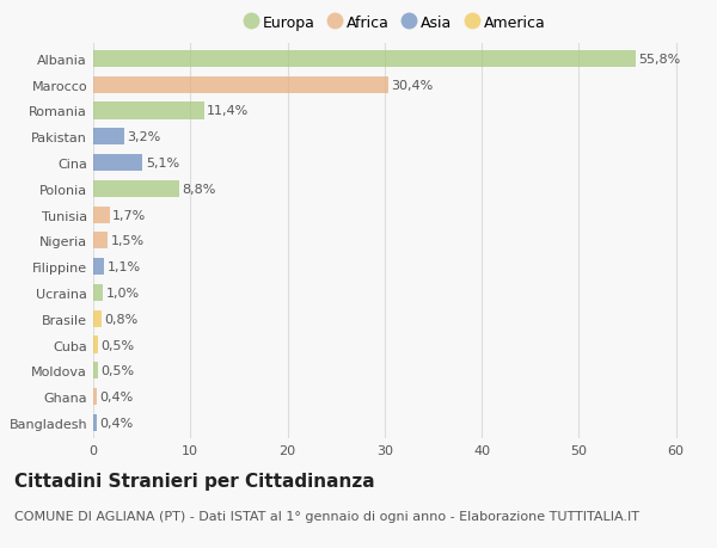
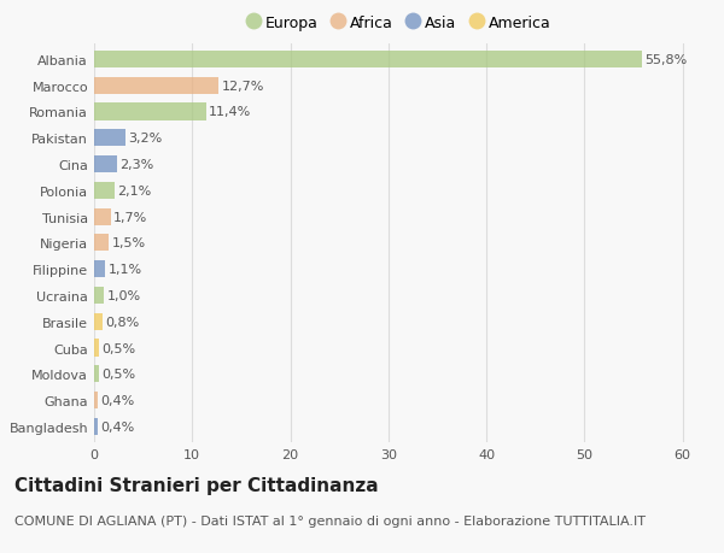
Marocco: 30,4% -> 12,7%
Cina: 5,1% -> 2,3%
Polonia: 8,8% -> 2,1%
